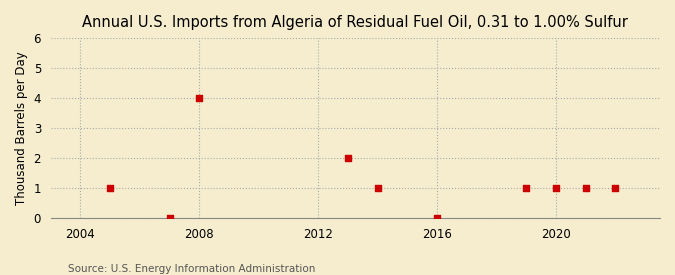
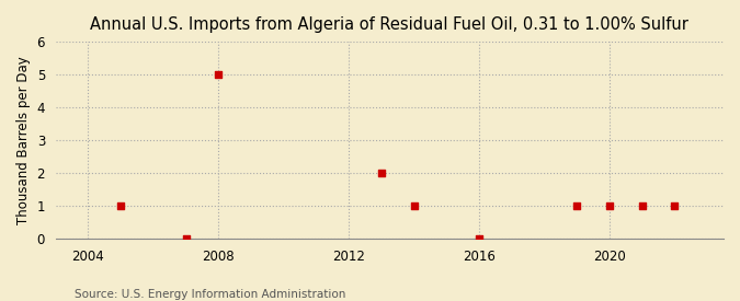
2008: 4 -> 5
